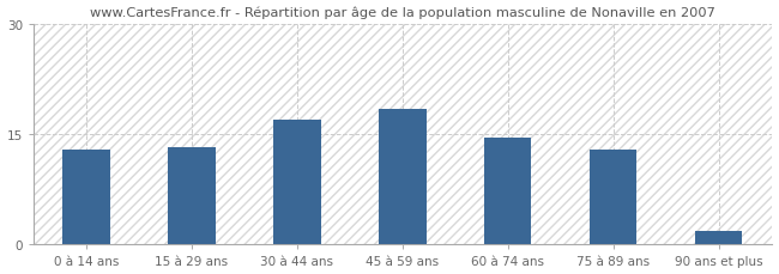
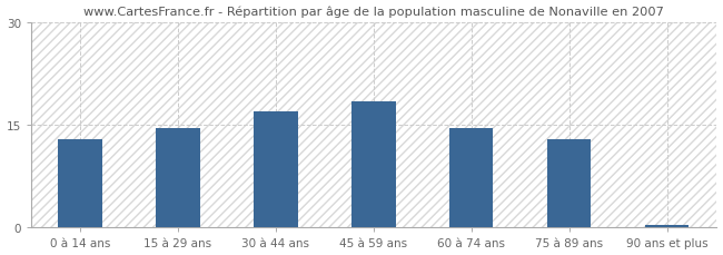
15 à 29 ans: 13.2 -> 14.5
90 ans et plus: 1.8 -> 0.4
